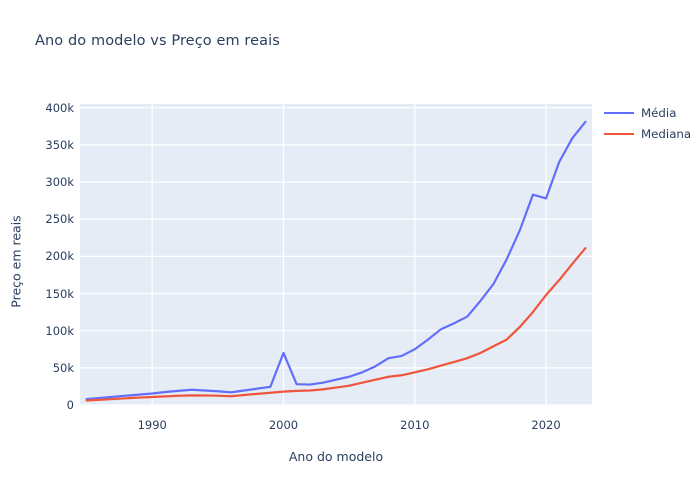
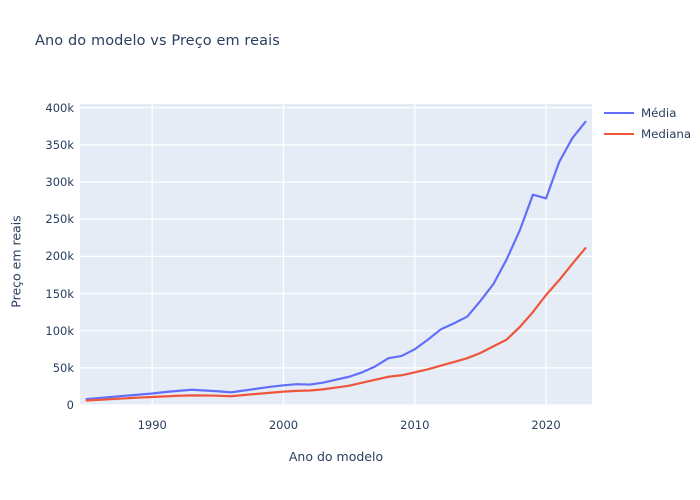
Média/2000: 70k -> 30k
